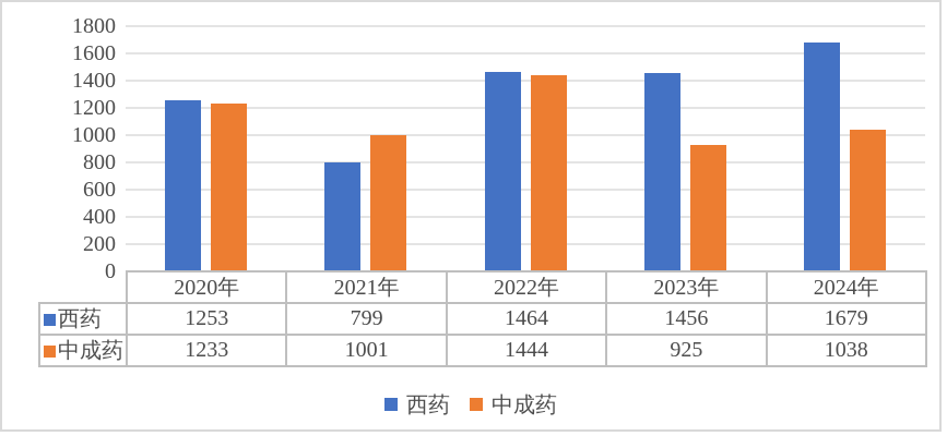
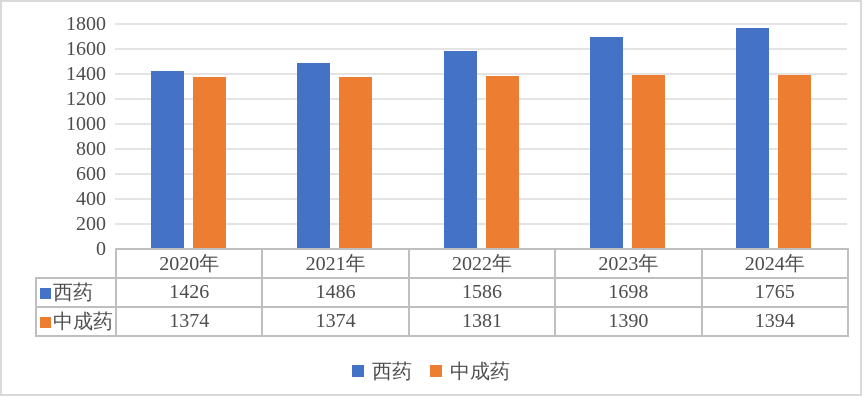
西药/2020年: 1253 -> 1426
中成药/2020年: 1233 -> 1374
西药/2021年: 799 -> 1486
中成药/2021年: 1001 -> 1374
西药/2022年: 1464 -> 1586
中成药/2022年: 1444 -> 1381
西药/2023年: 1456 -> 1698
中成药/2023年: 925 -> 1390
西药/2024年: 1679 -> 1765
中成药/2024年: 1038 -> 1394
